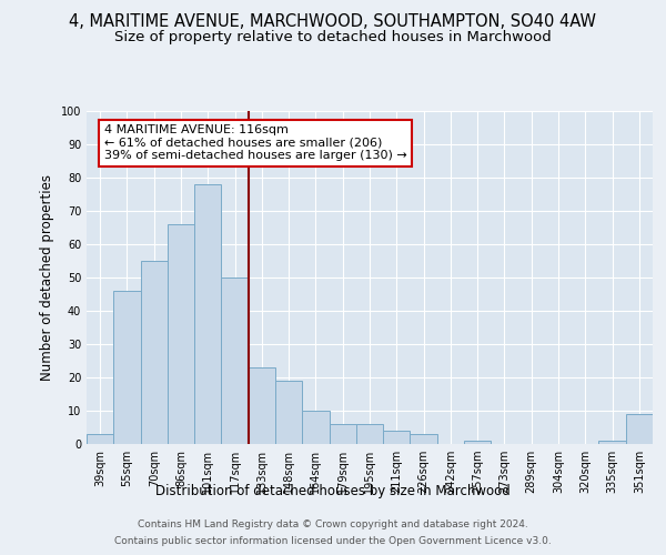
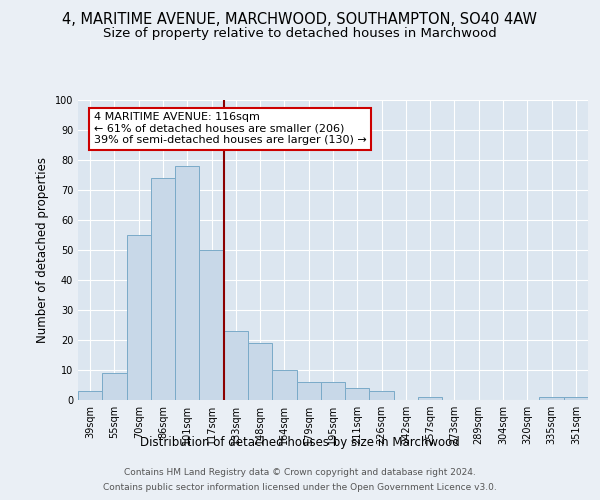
55sqm: 46 -> 9
86sqm: 66 -> 74
351sqm: 9 -> 1
